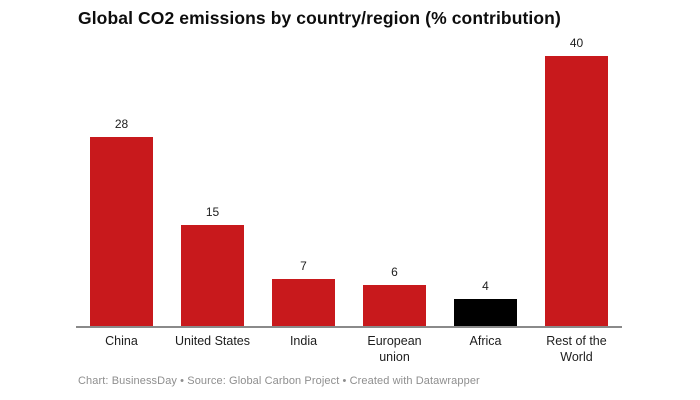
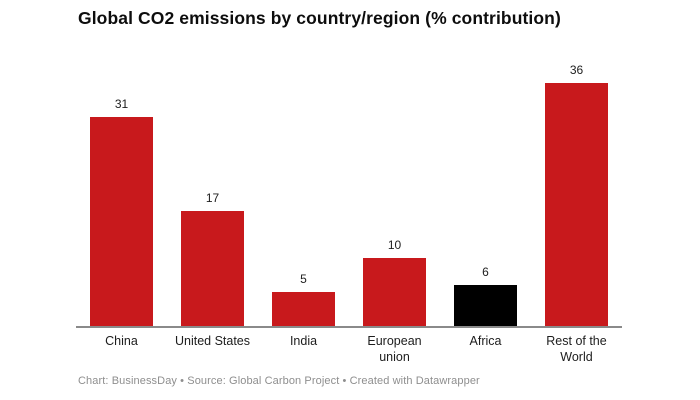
China: 28 -> 31
United States: 15 -> 17
India: 7 -> 5
European union: 6 -> 10
Africa: 4 -> 6
Rest of the World: 40 -> 36
